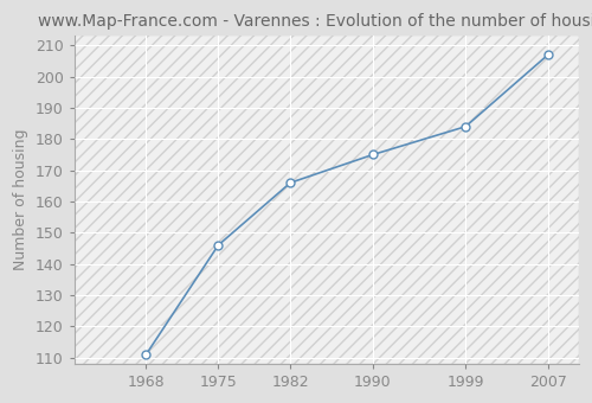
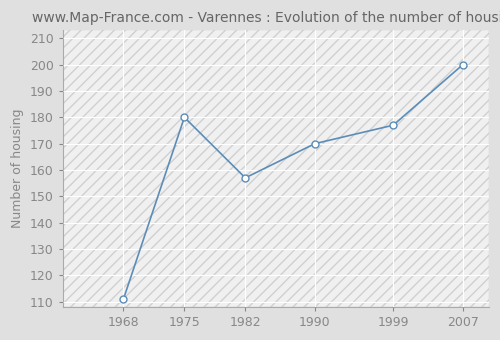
1975: 146 -> 180
1982: 166 -> 157
1990: 175 -> 170
1999: 184 -> 177
2007: 207 -> 200
